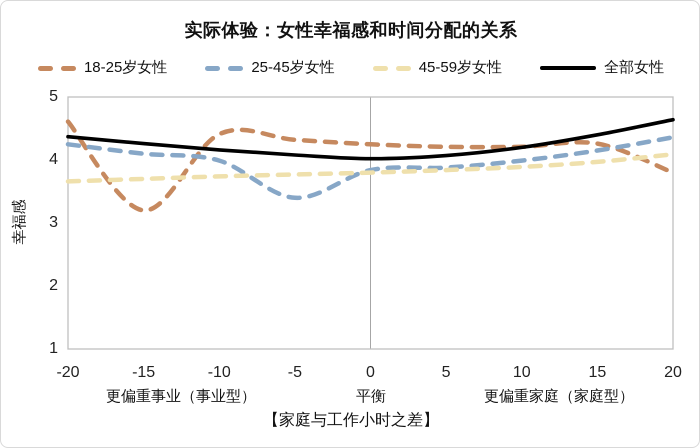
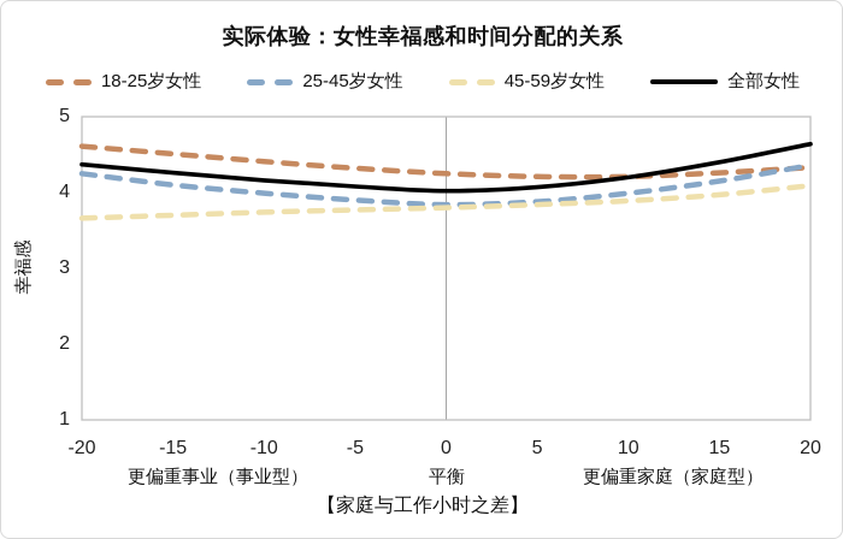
18-25岁女性/-15: 3.2 -> 4.5
25-45岁女性/-5: 3.4 -> 3.9
18-25岁女性/20: 3.8 -> 4.3
